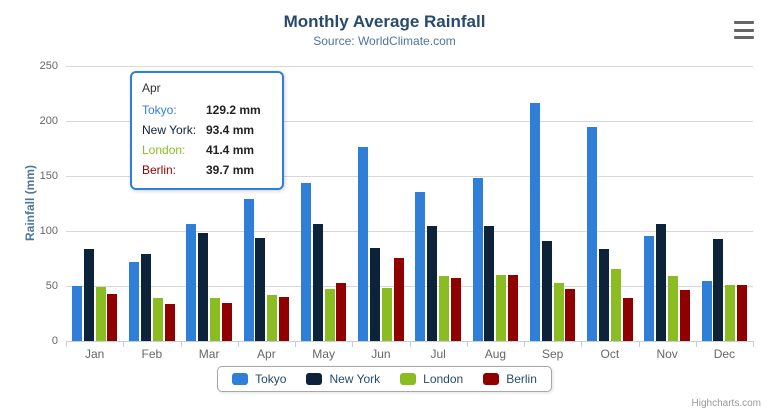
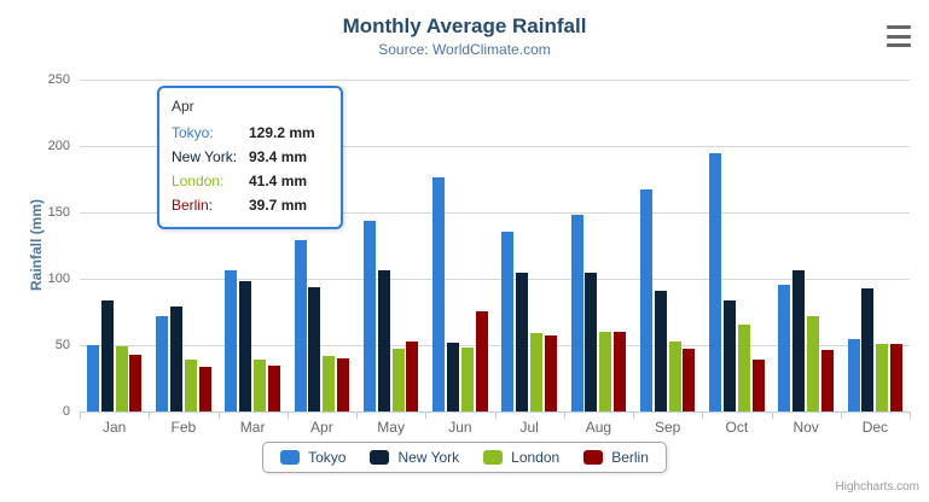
New York/Jun: 84 -> 52
Tokyo/Sep: 216 -> 167
London/Nov: 59 -> 72
